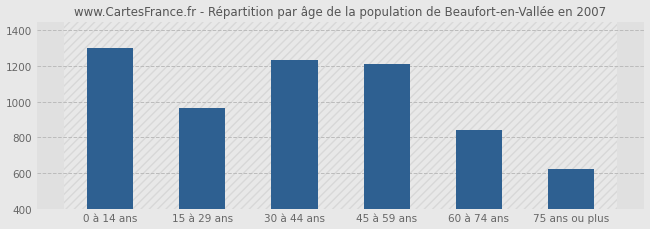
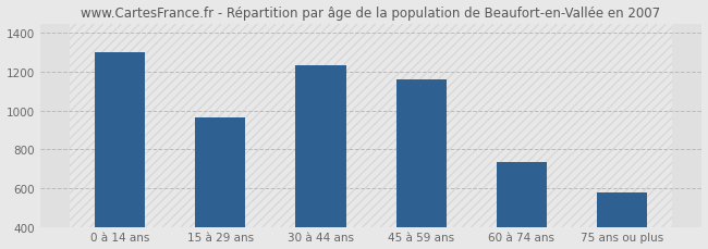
45 à 59 ans: 1210 -> 1160
60 à 74 ans: 840 -> 740
75 ans ou plus: 620 -> 580
